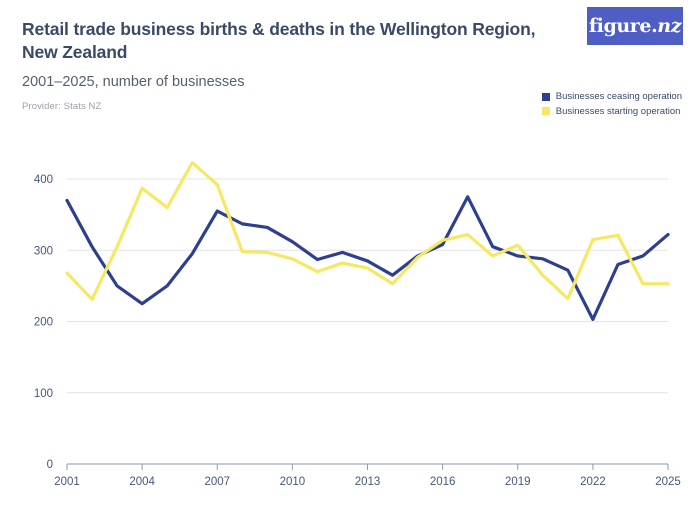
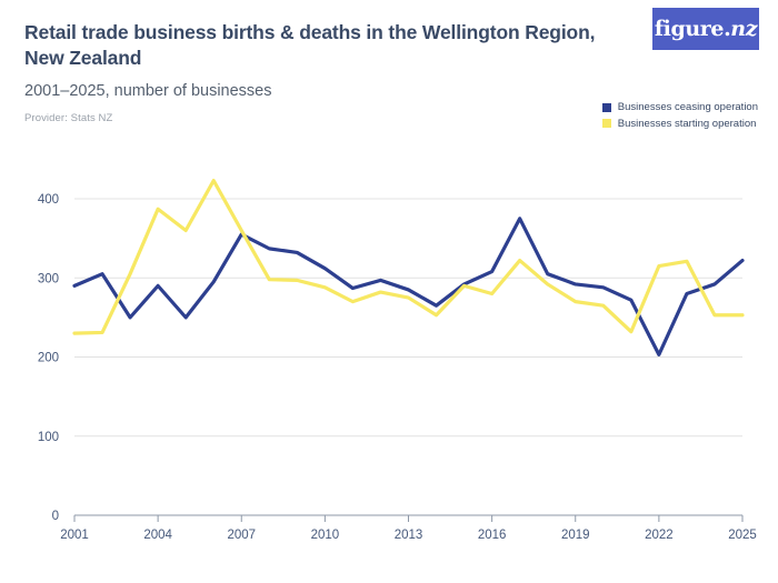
Businesses ceasing operation/2001: 370 -> 290
Businesses starting operation/2001: 270 -> 230
Businesses ceasing operation/2004: 220 -> 290
Businesses starting operation/2007: 390 -> 360
Businesses starting operation/2016: 310 -> 280
Businesses starting operation/2019: 310 -> 270
